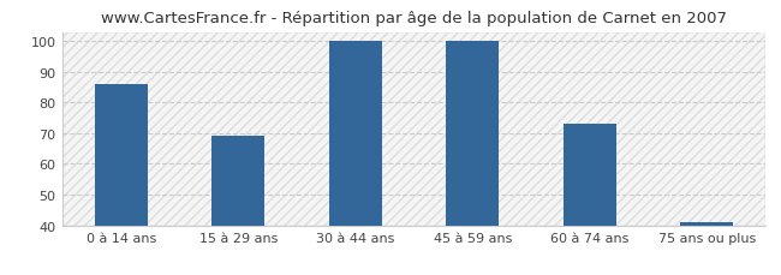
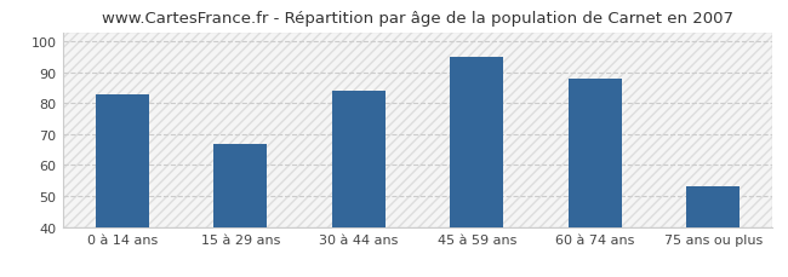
0 à 14 ans: 86 -> 83
15 à 29 ans: 69 -> 67
30 à 44 ans: 100 -> 84
45 à 59 ans: 100 -> 95
60 à 74 ans: 73 -> 88
75 ans ou plus: 41 -> 53
